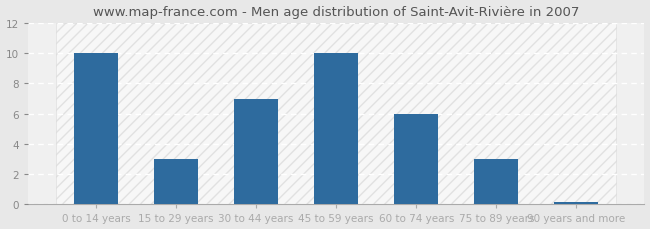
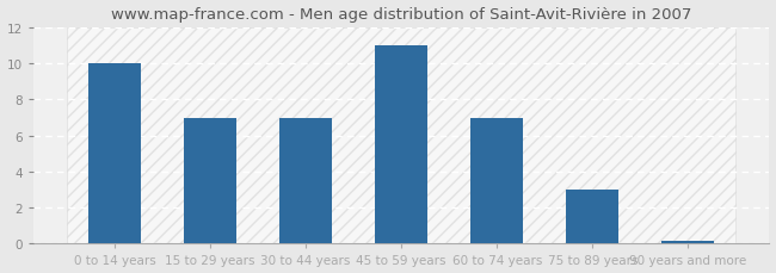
15 to 29 years: 3.0 -> 7.0
45 to 59 years: 10.0 -> 11.0
60 to 74 years: 6.0 -> 7.0
